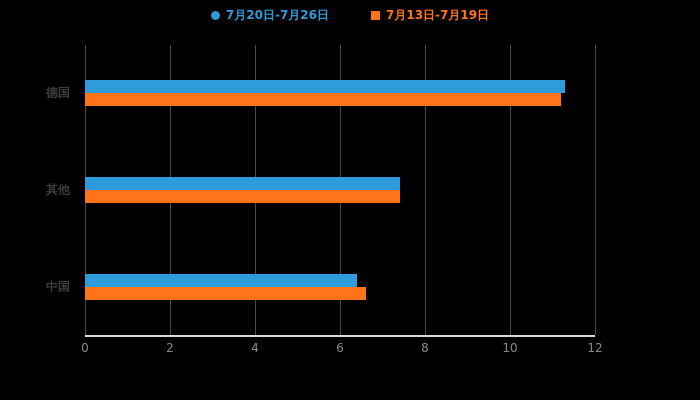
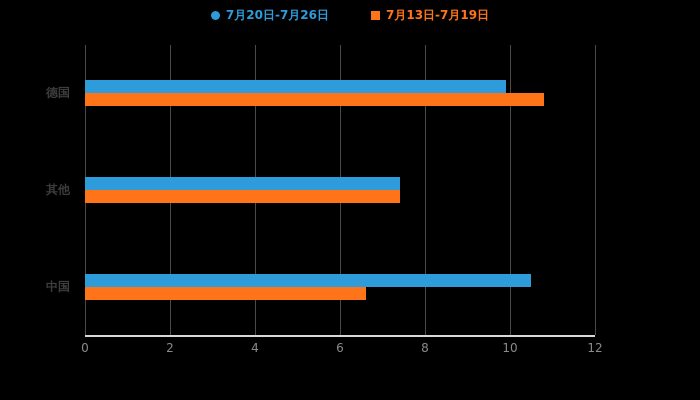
7月20日-7月26日/德国: 11.3 -> 9.9
7月13日-7月19日/德国: 11.2 -> 10.8
7月20日-7月26日/中国: 6.4 -> 10.5
